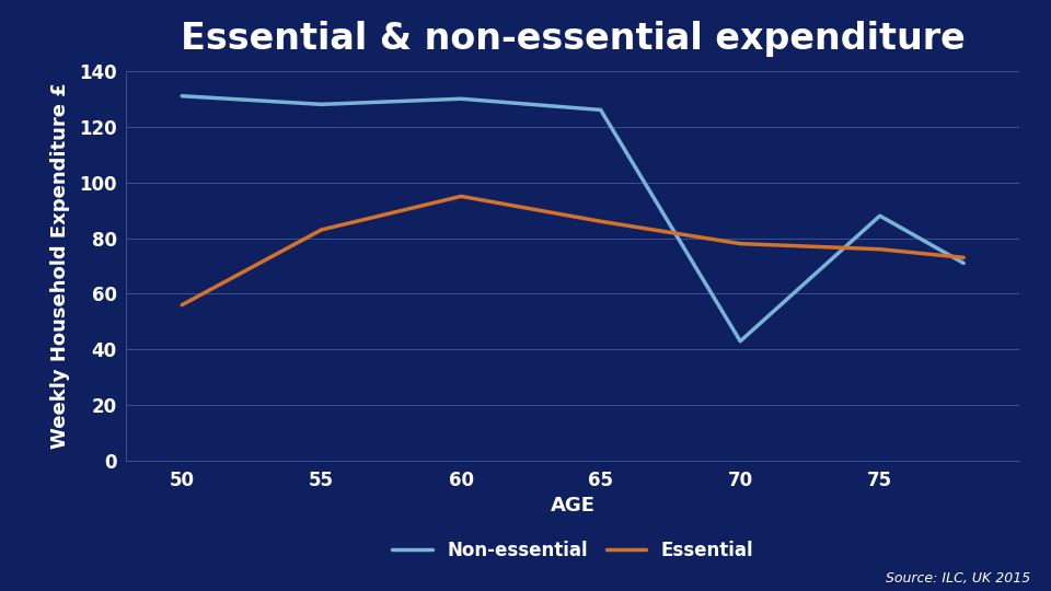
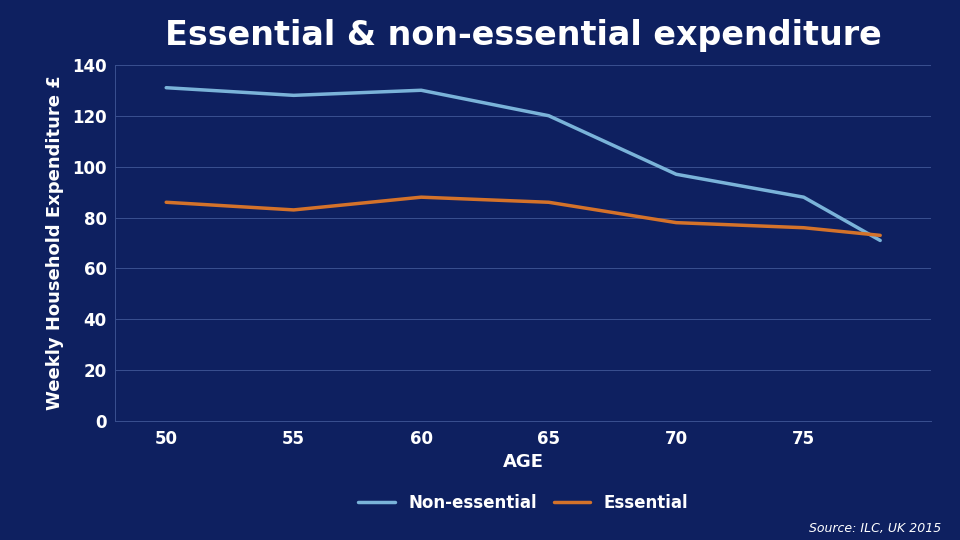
Essential/50: 56 -> 86
Essential/60: 95 -> 88
Non-essential/65: 126 -> 120
Non-essential/70: 43 -> 97
